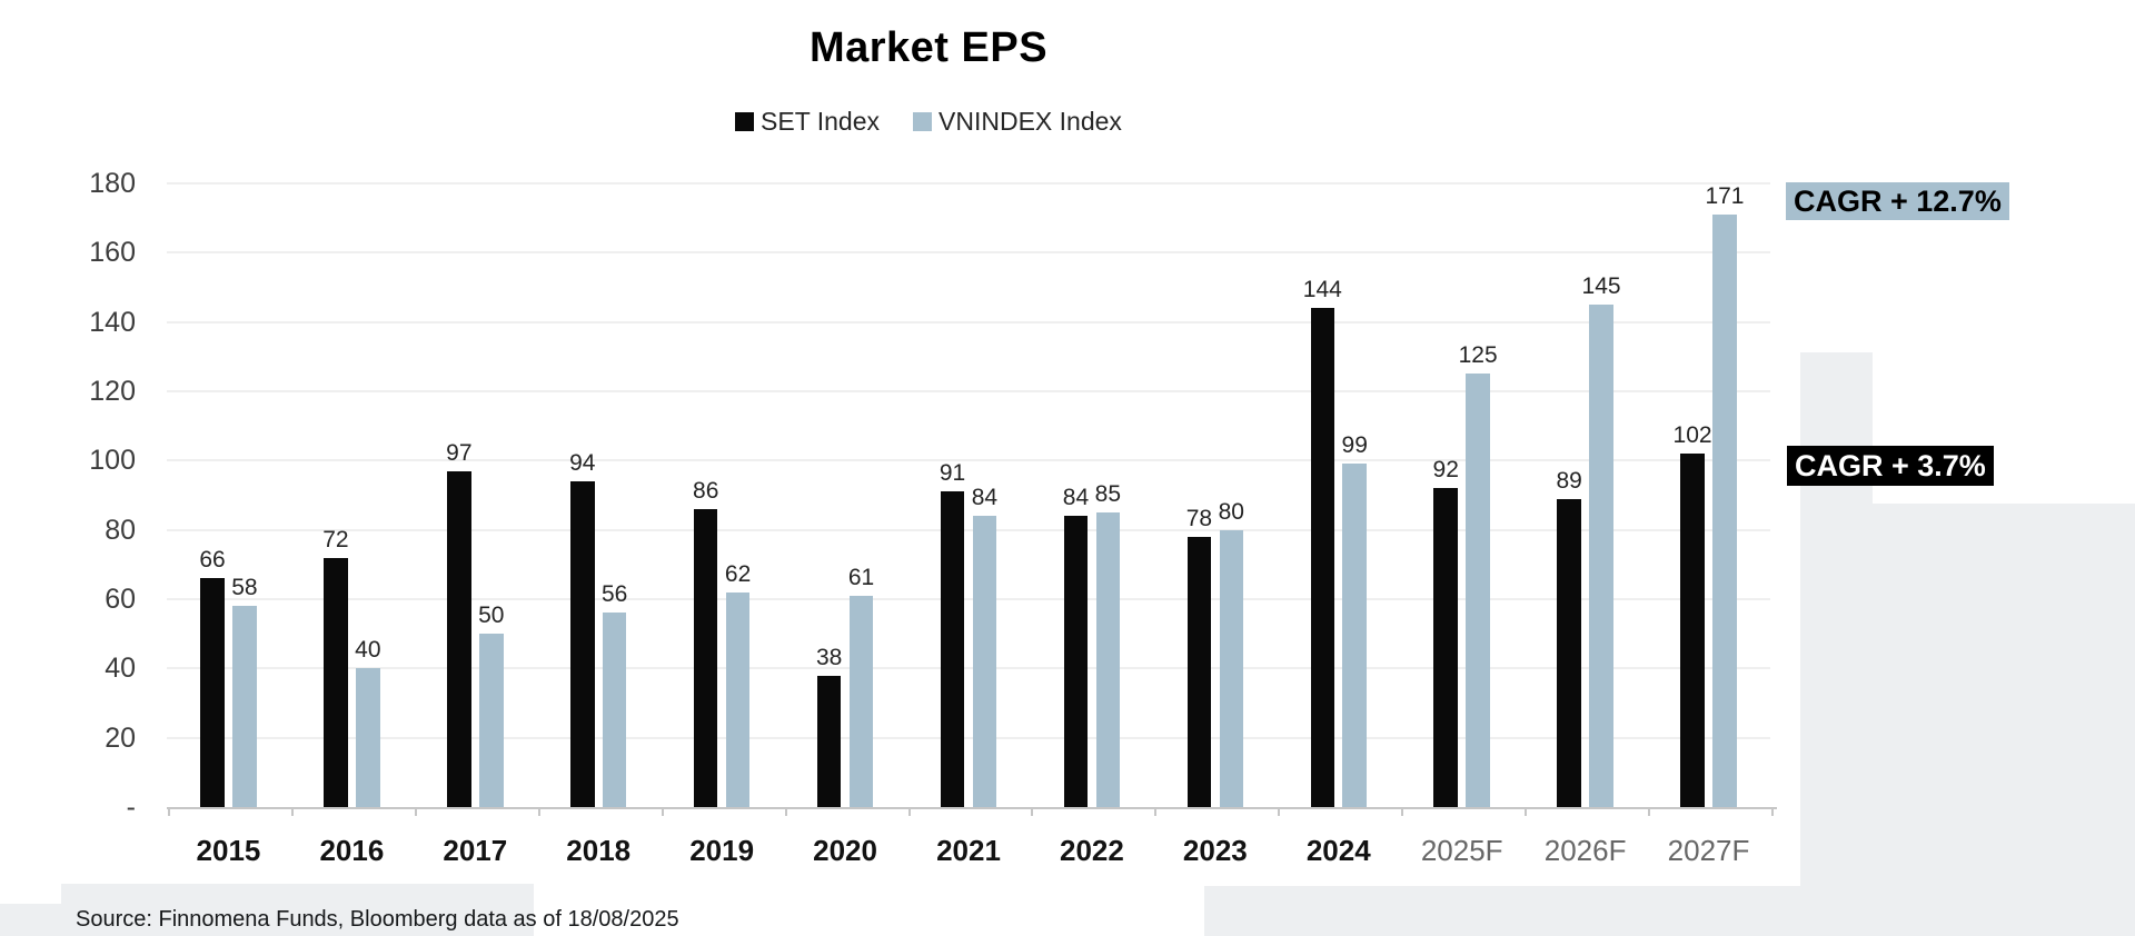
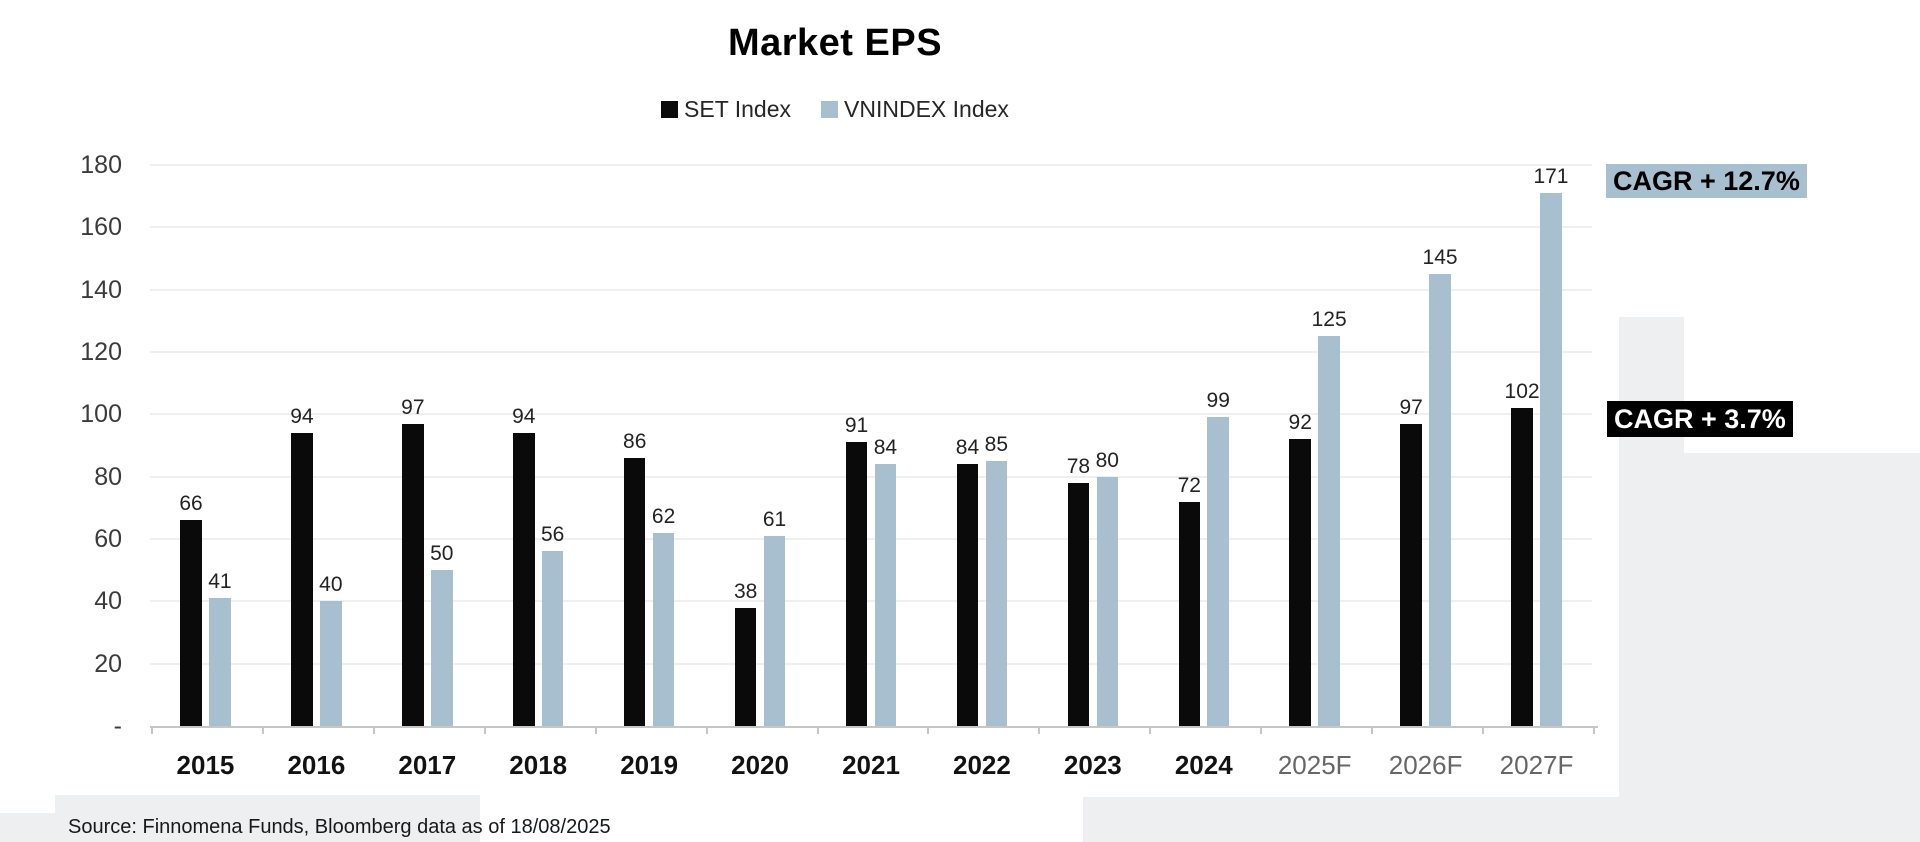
VNINDEX Index/2015: 58 -> 41
SET Index/2016: 72 -> 94
SET Index/2024: 144 -> 72
SET Index/2026F: 89 -> 97
